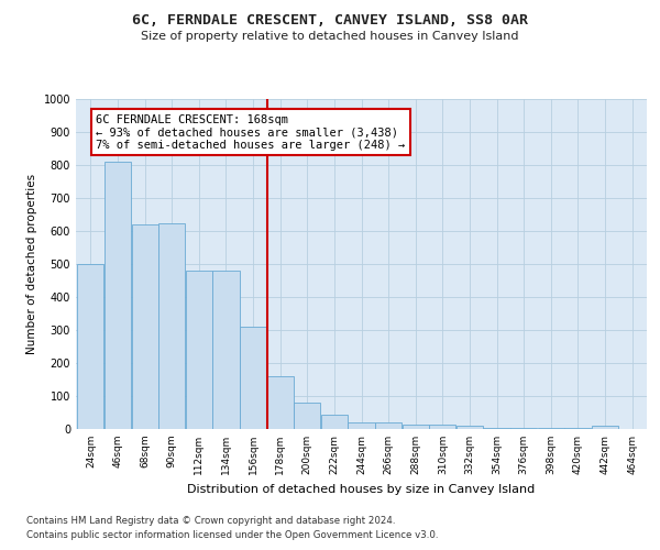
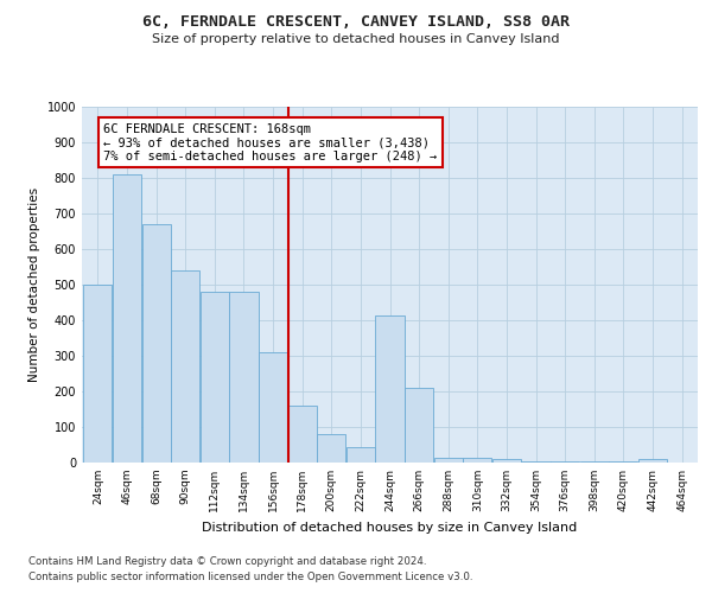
68sqm: 620 -> 670
90sqm: 625 -> 540
244sqm: 20 -> 415
266sqm: 20 -> 210
